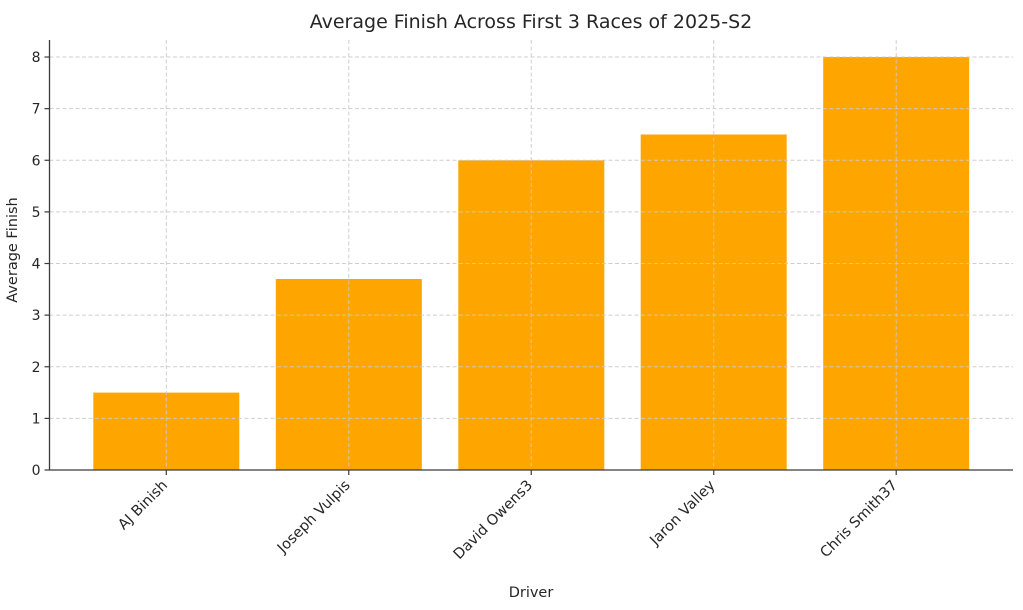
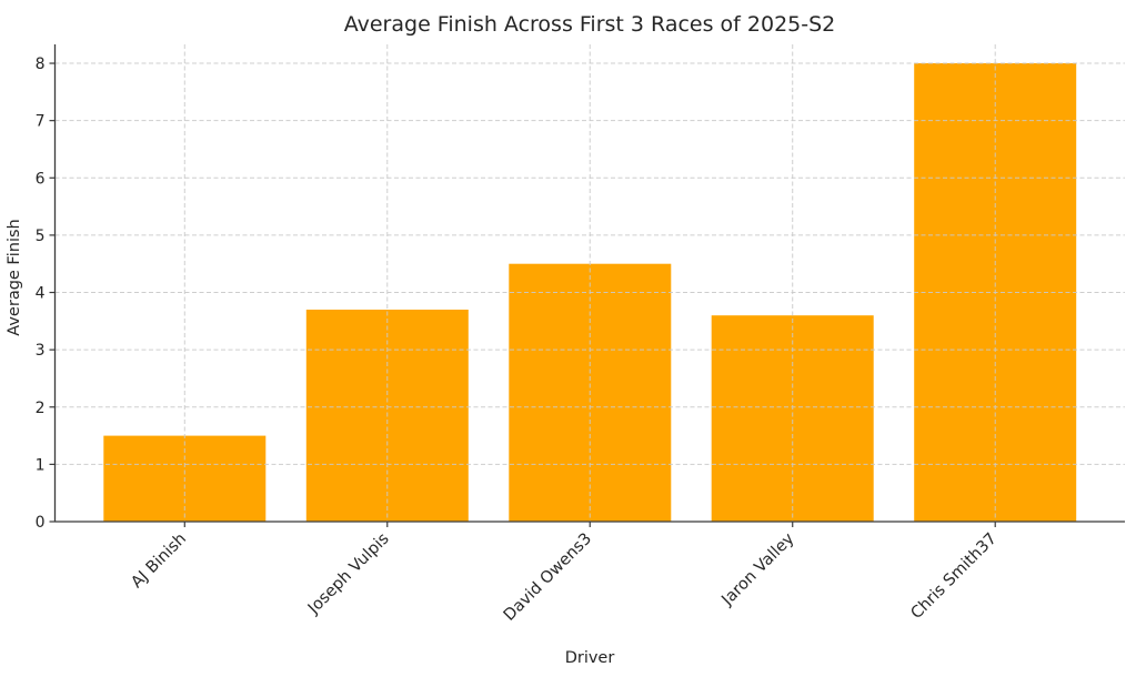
David Owens3: 6.0 -> 4.5
Jaron Valley: 6.5 -> 3.6
